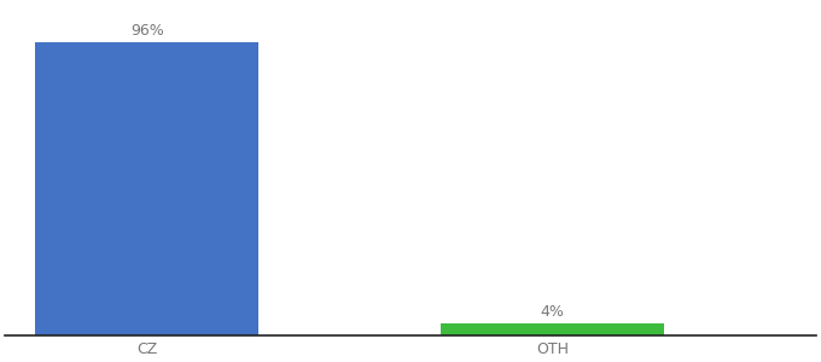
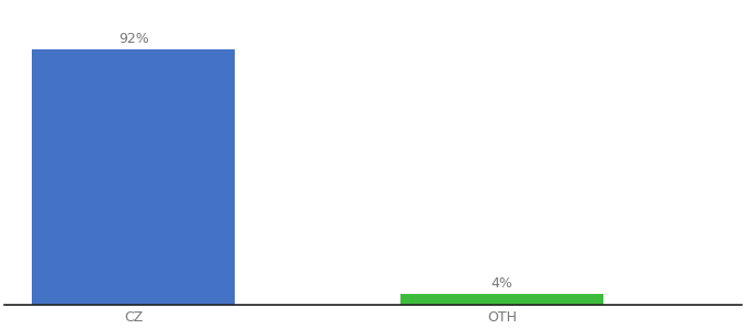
CZ: 96% -> 92%
